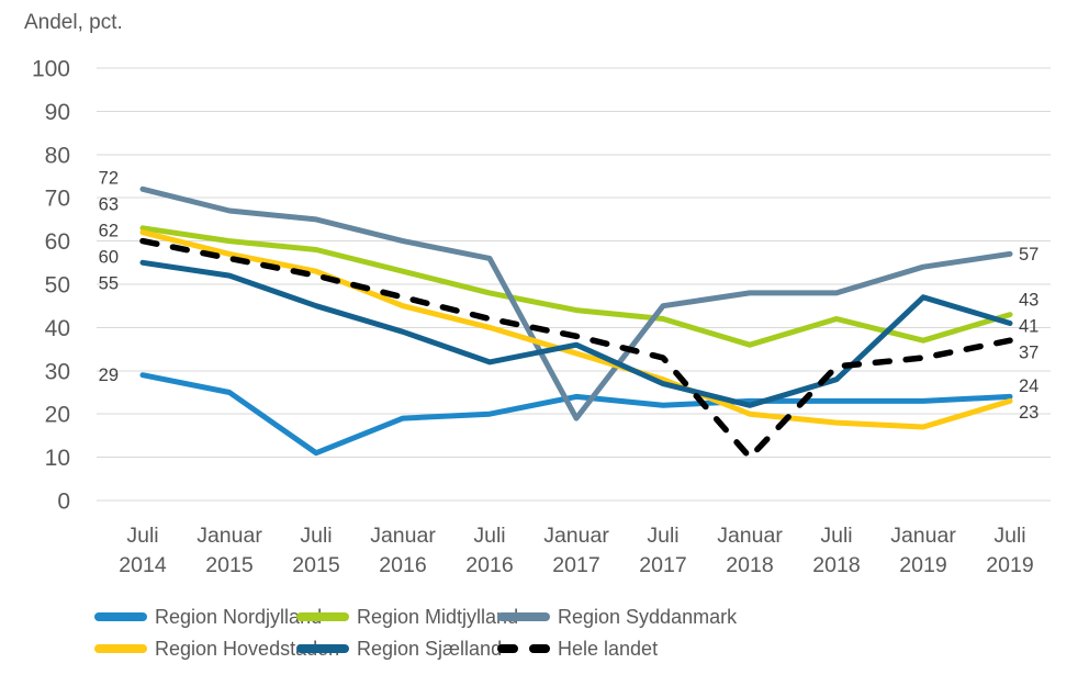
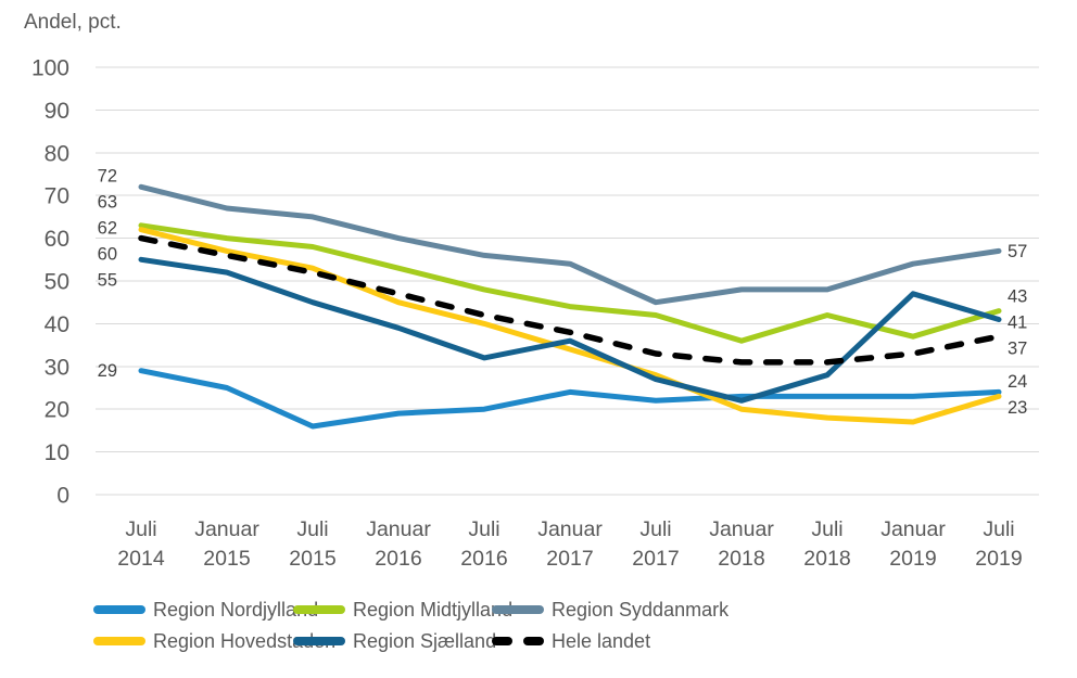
Region Nordjylland/Juli 2015: 11 -> 16
Region Syddanmark/Januar 2017: 19 -> 54
Hele landet/Januar 2018: 10 -> 31
